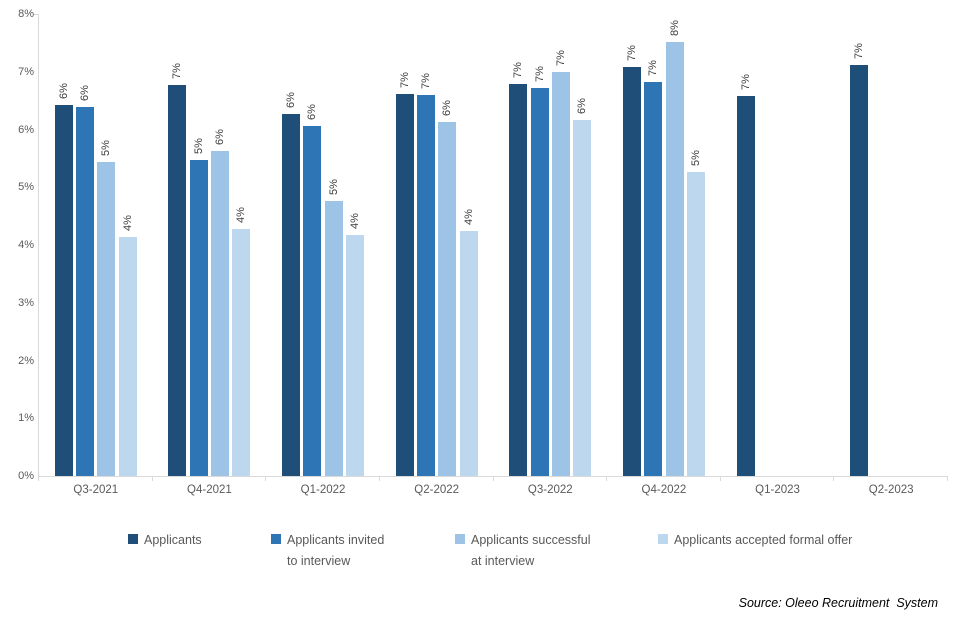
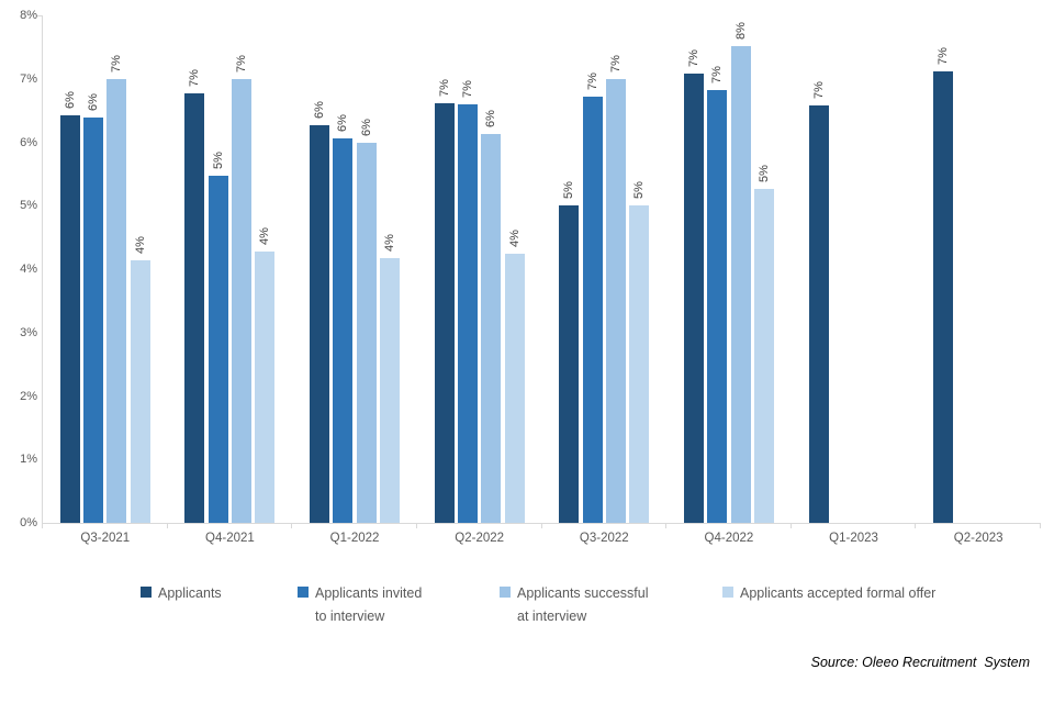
Applicants successful at interview/Q3-2021: 5% -> 7%
Applicants successful at interview/Q4-2021: 6% -> 7%
Applicants successful at interview/Q1-2022: 5% -> 6%
Applicants/Q3-2022: 7% -> 5%
Applicants accepted formal offer/Q3-2022: 6% -> 5%
